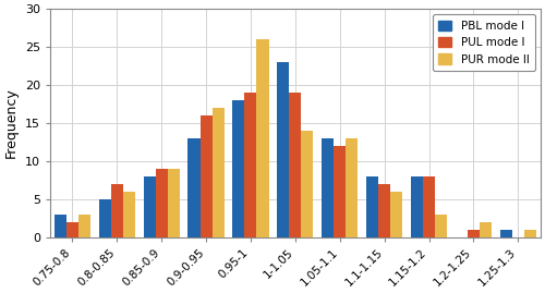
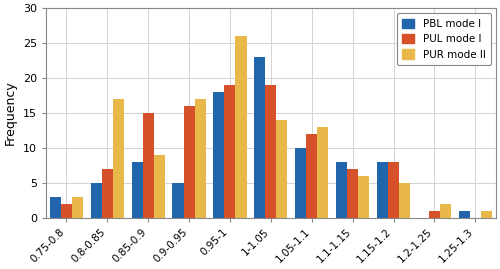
PUR mode II/0.8-0.85: 6 -> 17
PUL mode I/0.85-0.9: 9 -> 15
PBL mode I/0.9-0.95: 13 -> 5
PBL mode I/1.05-1.1: 13 -> 10
PUR mode II/1.15-1.2: 3 -> 5
